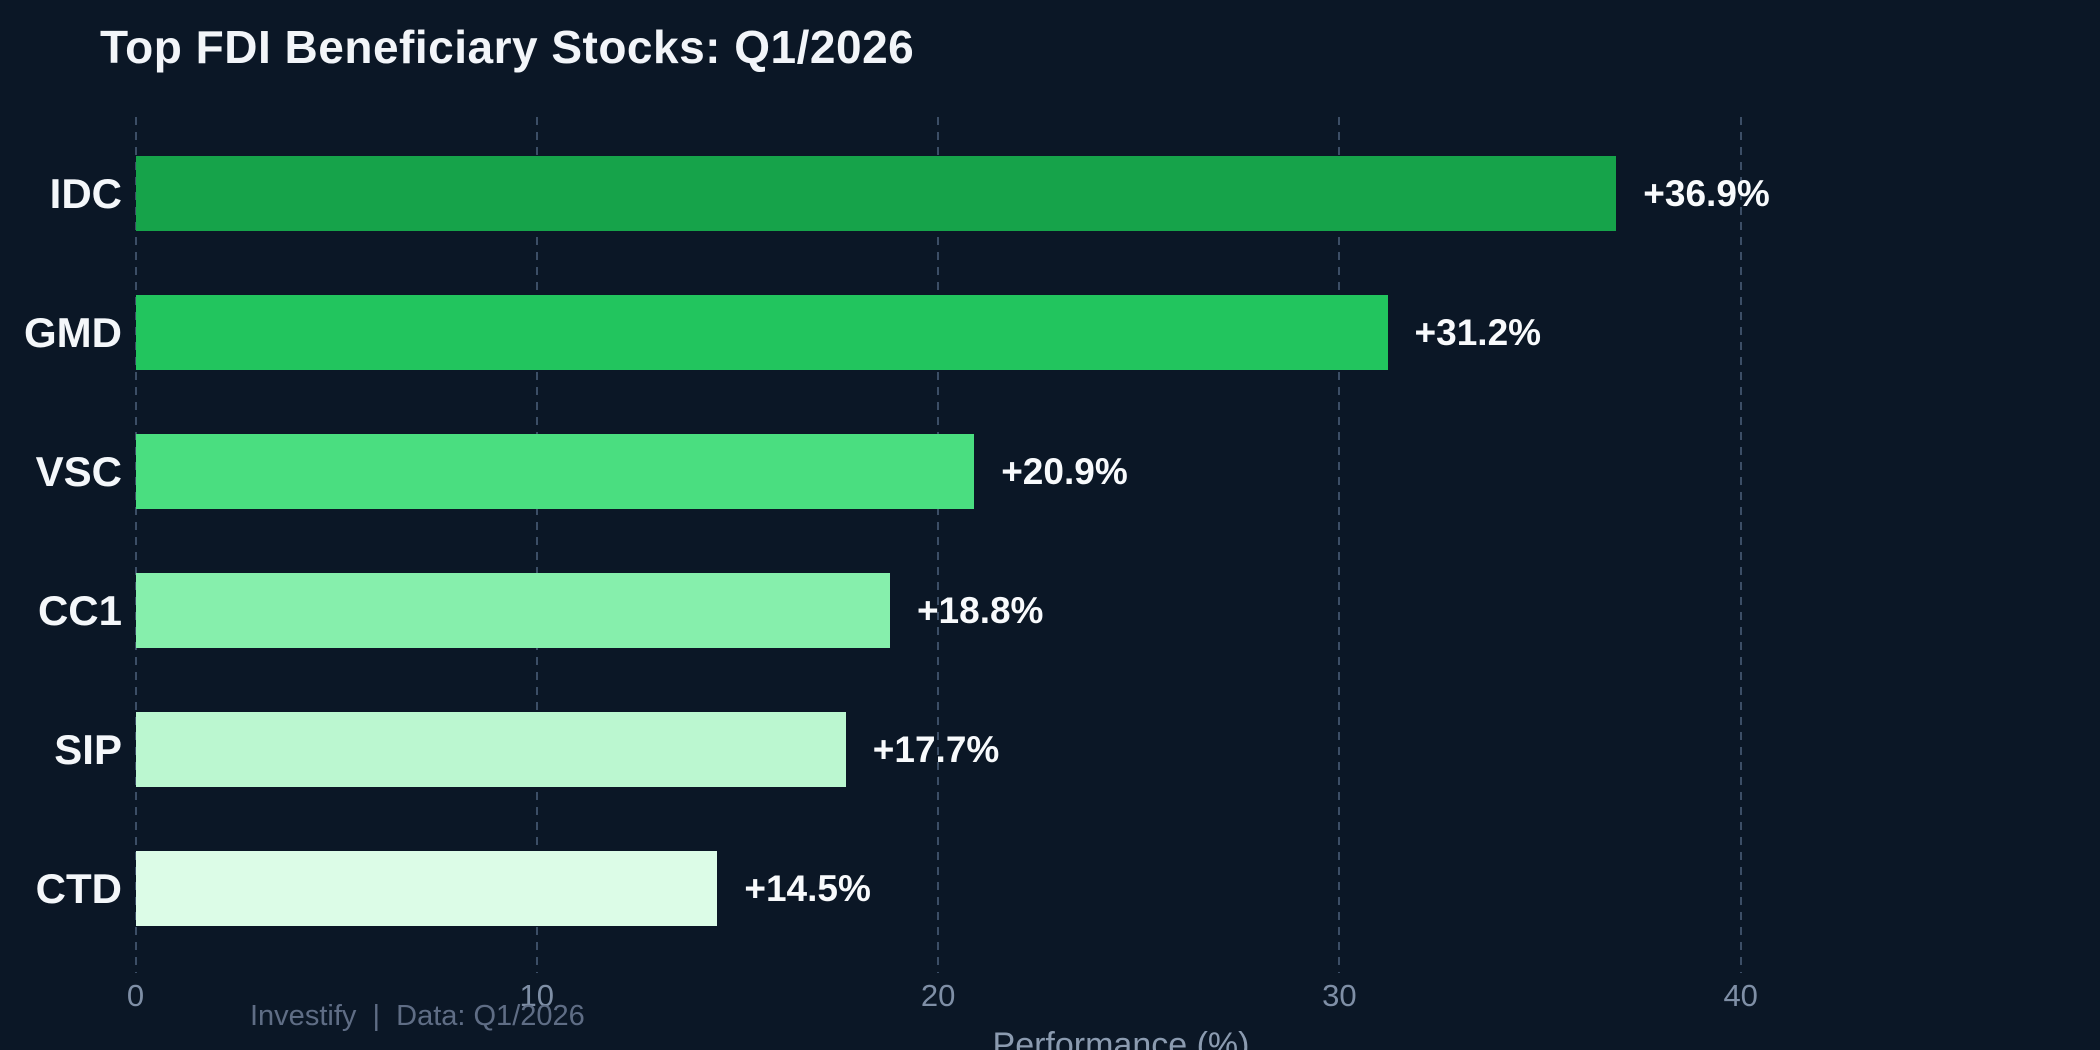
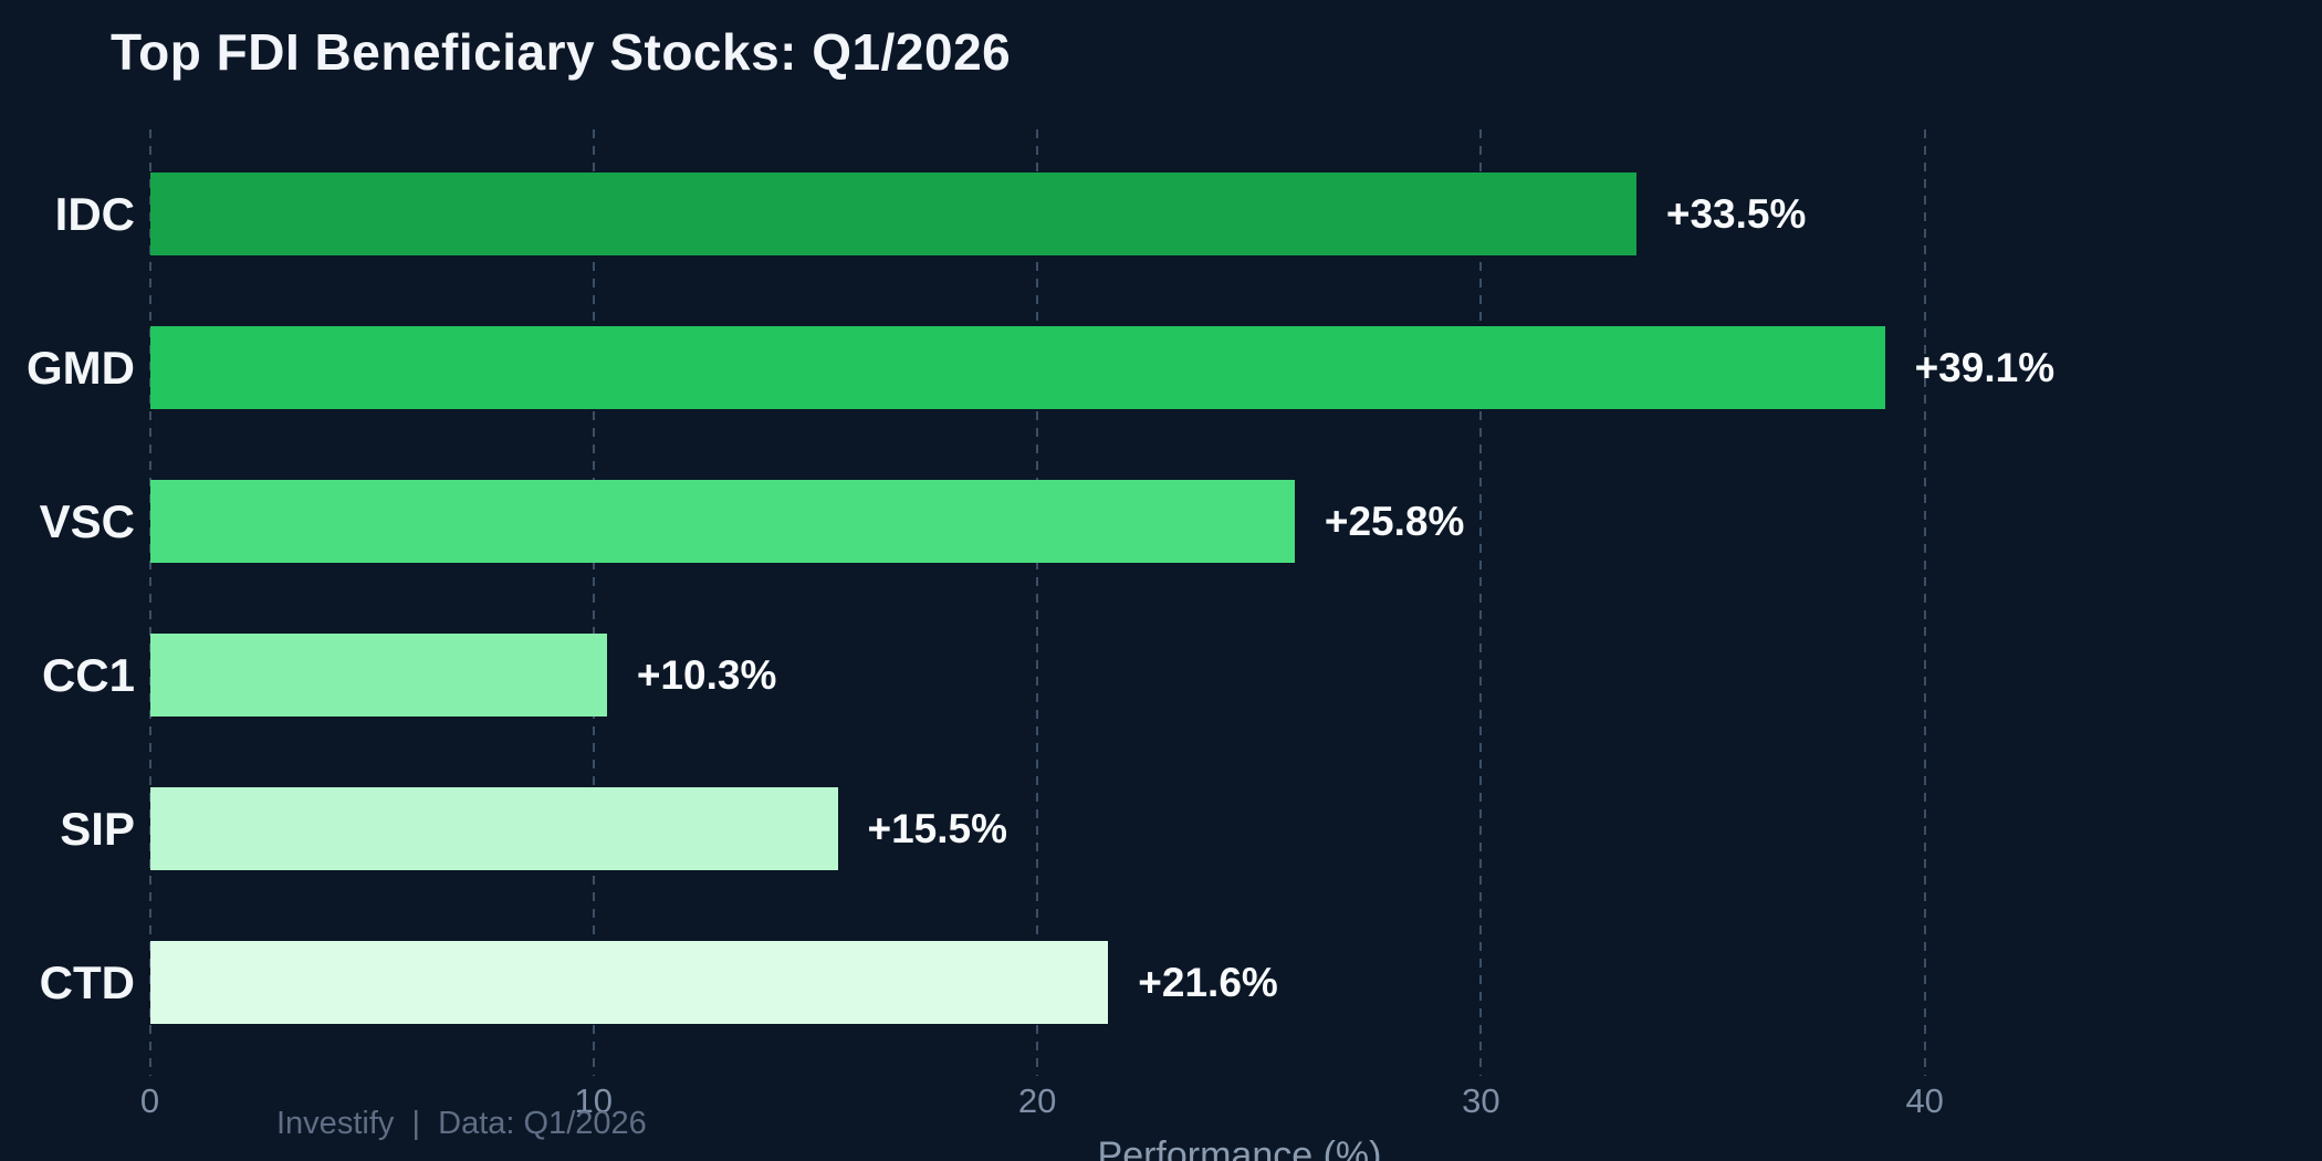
IDC: +36.9% -> +33.5%
GMD: +31.2% -> +39.1%
VSC: +20.9% -> +25.8%
CC1: +18.8% -> +10.3%
SIP: +17.7% -> +15.5%
CTD: +14.5% -> +21.6%
